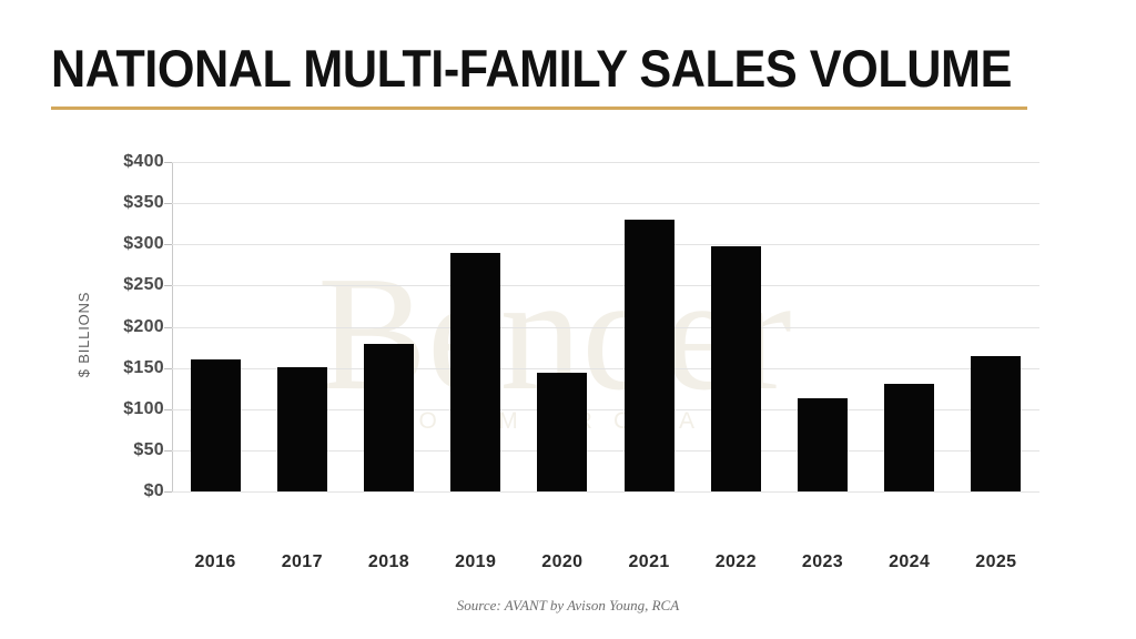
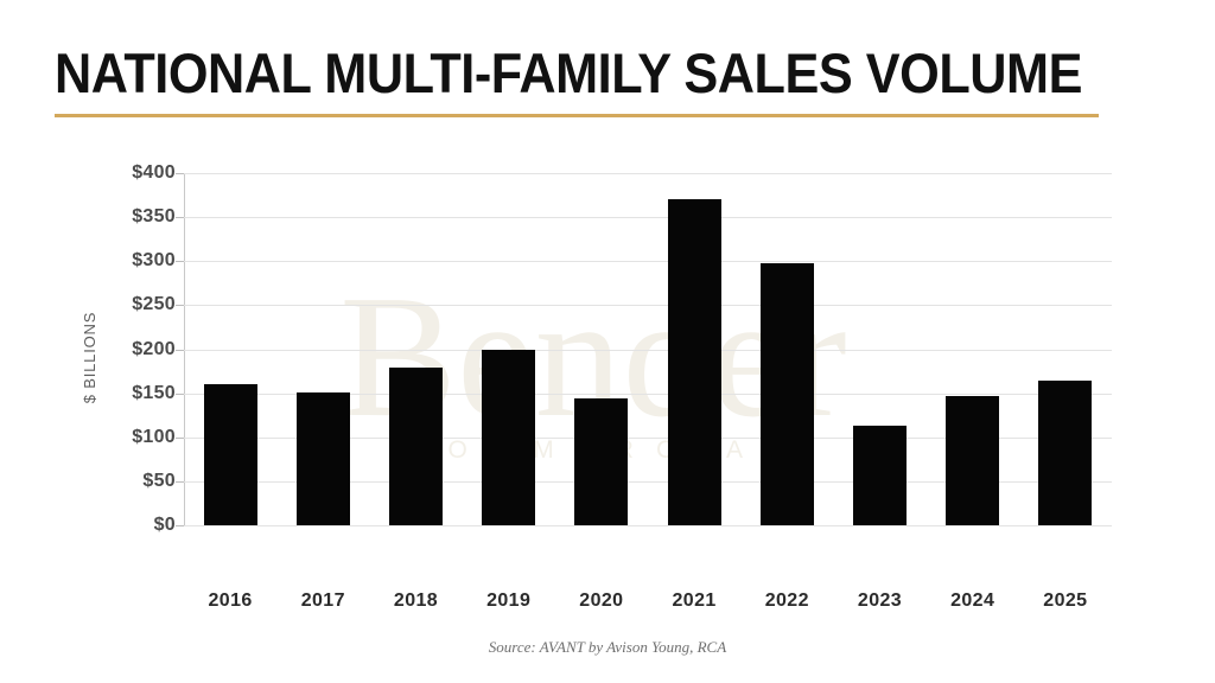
2019: $290 -> $200
2021: $330 -> $370
2024: $130 -> $150
